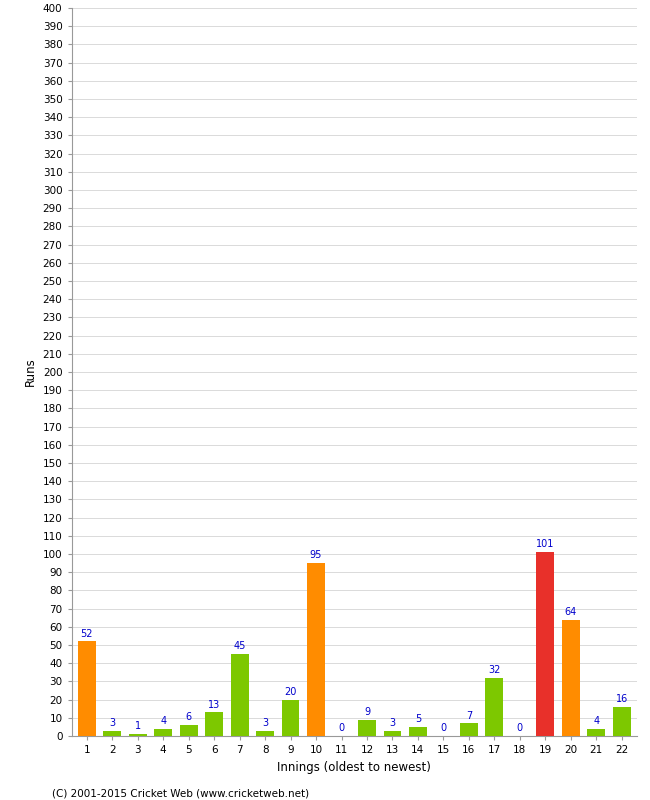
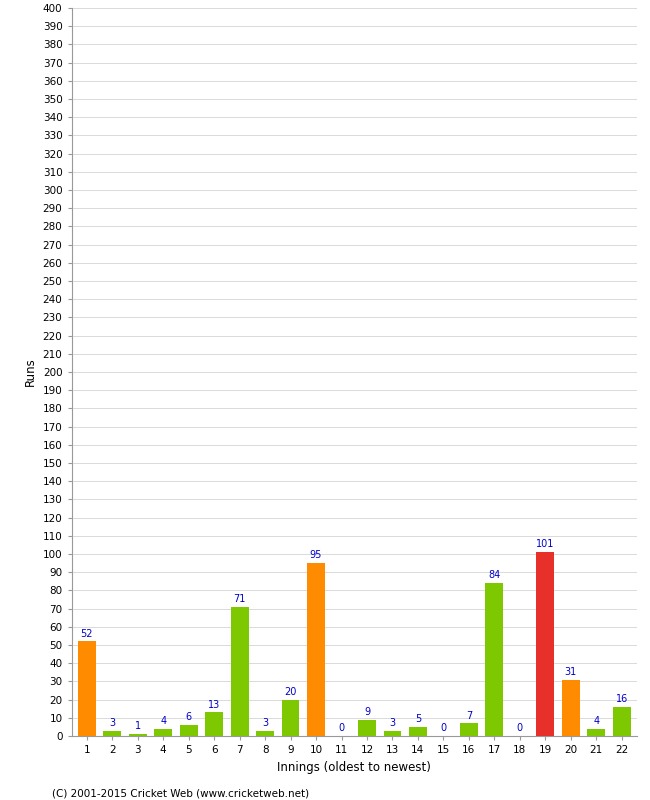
7: 45 -> 71
17: 32 -> 84
20: 64 -> 31
